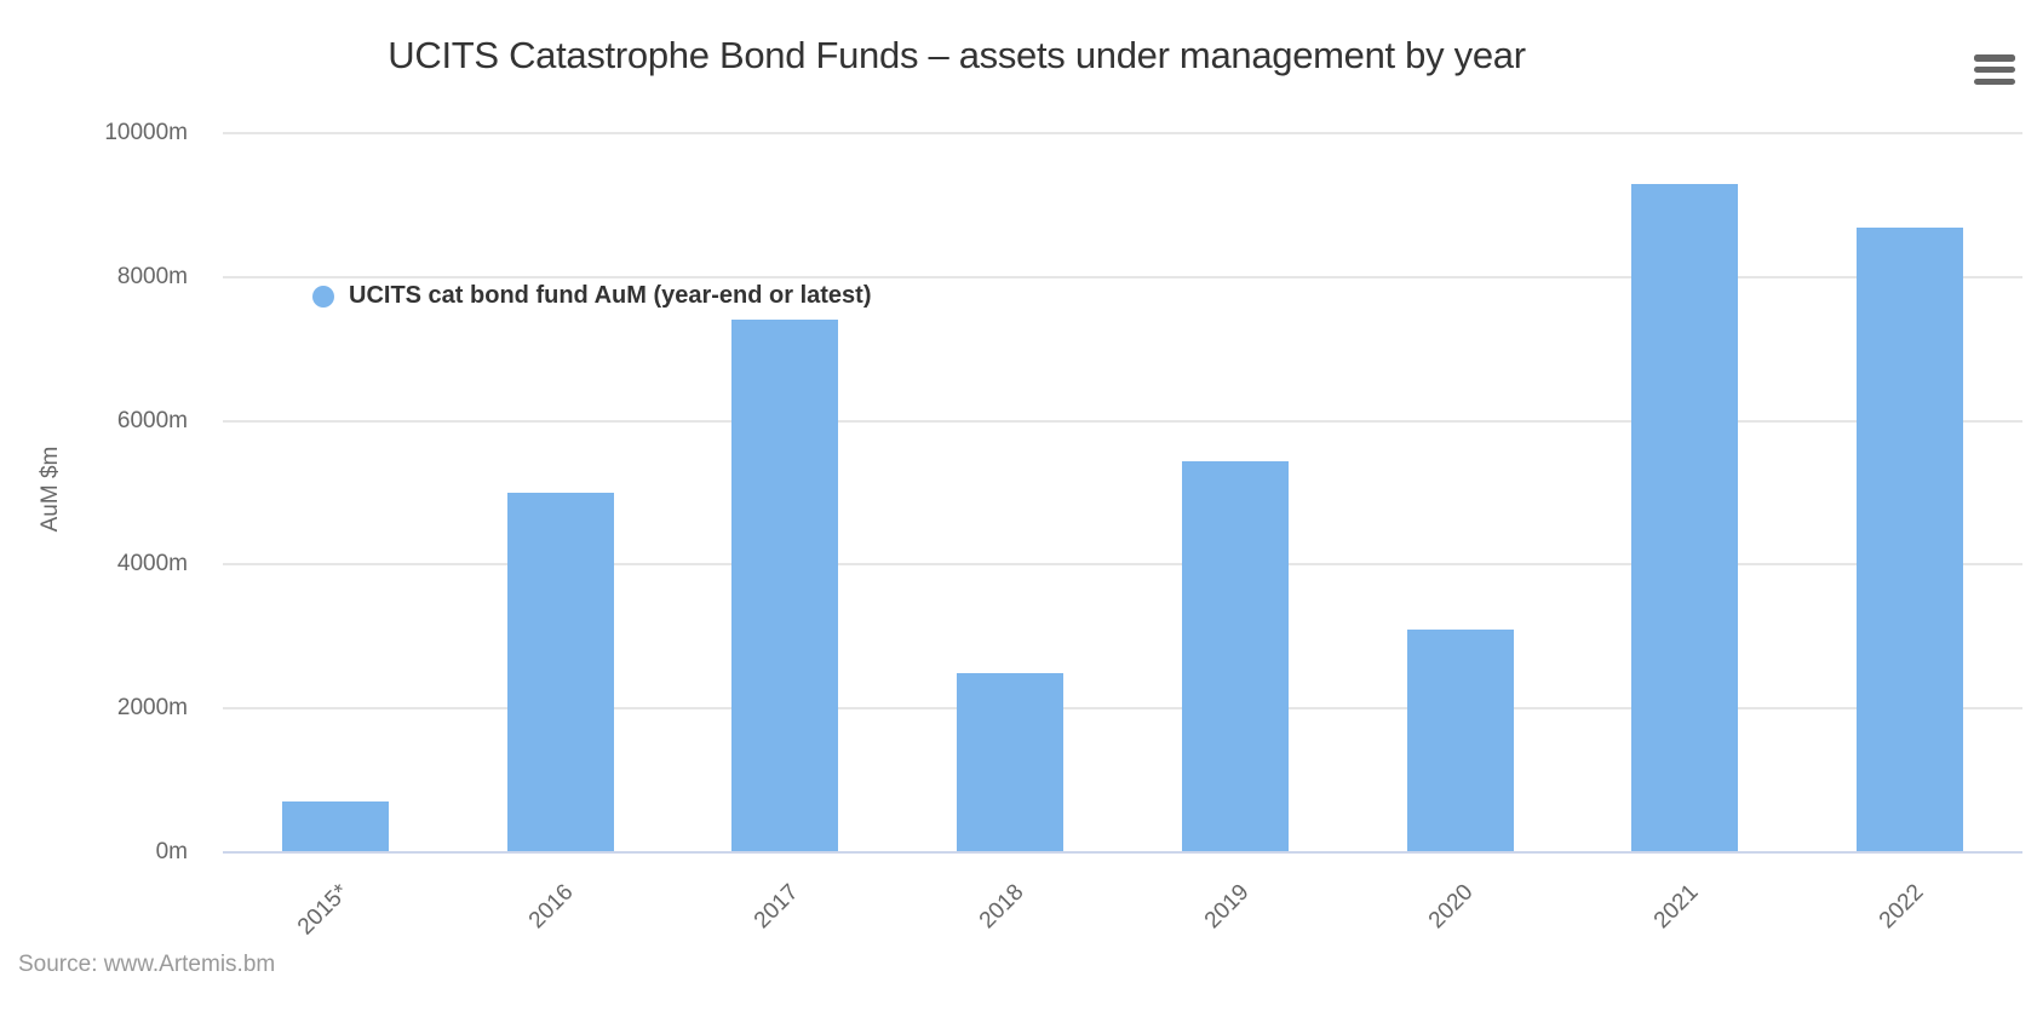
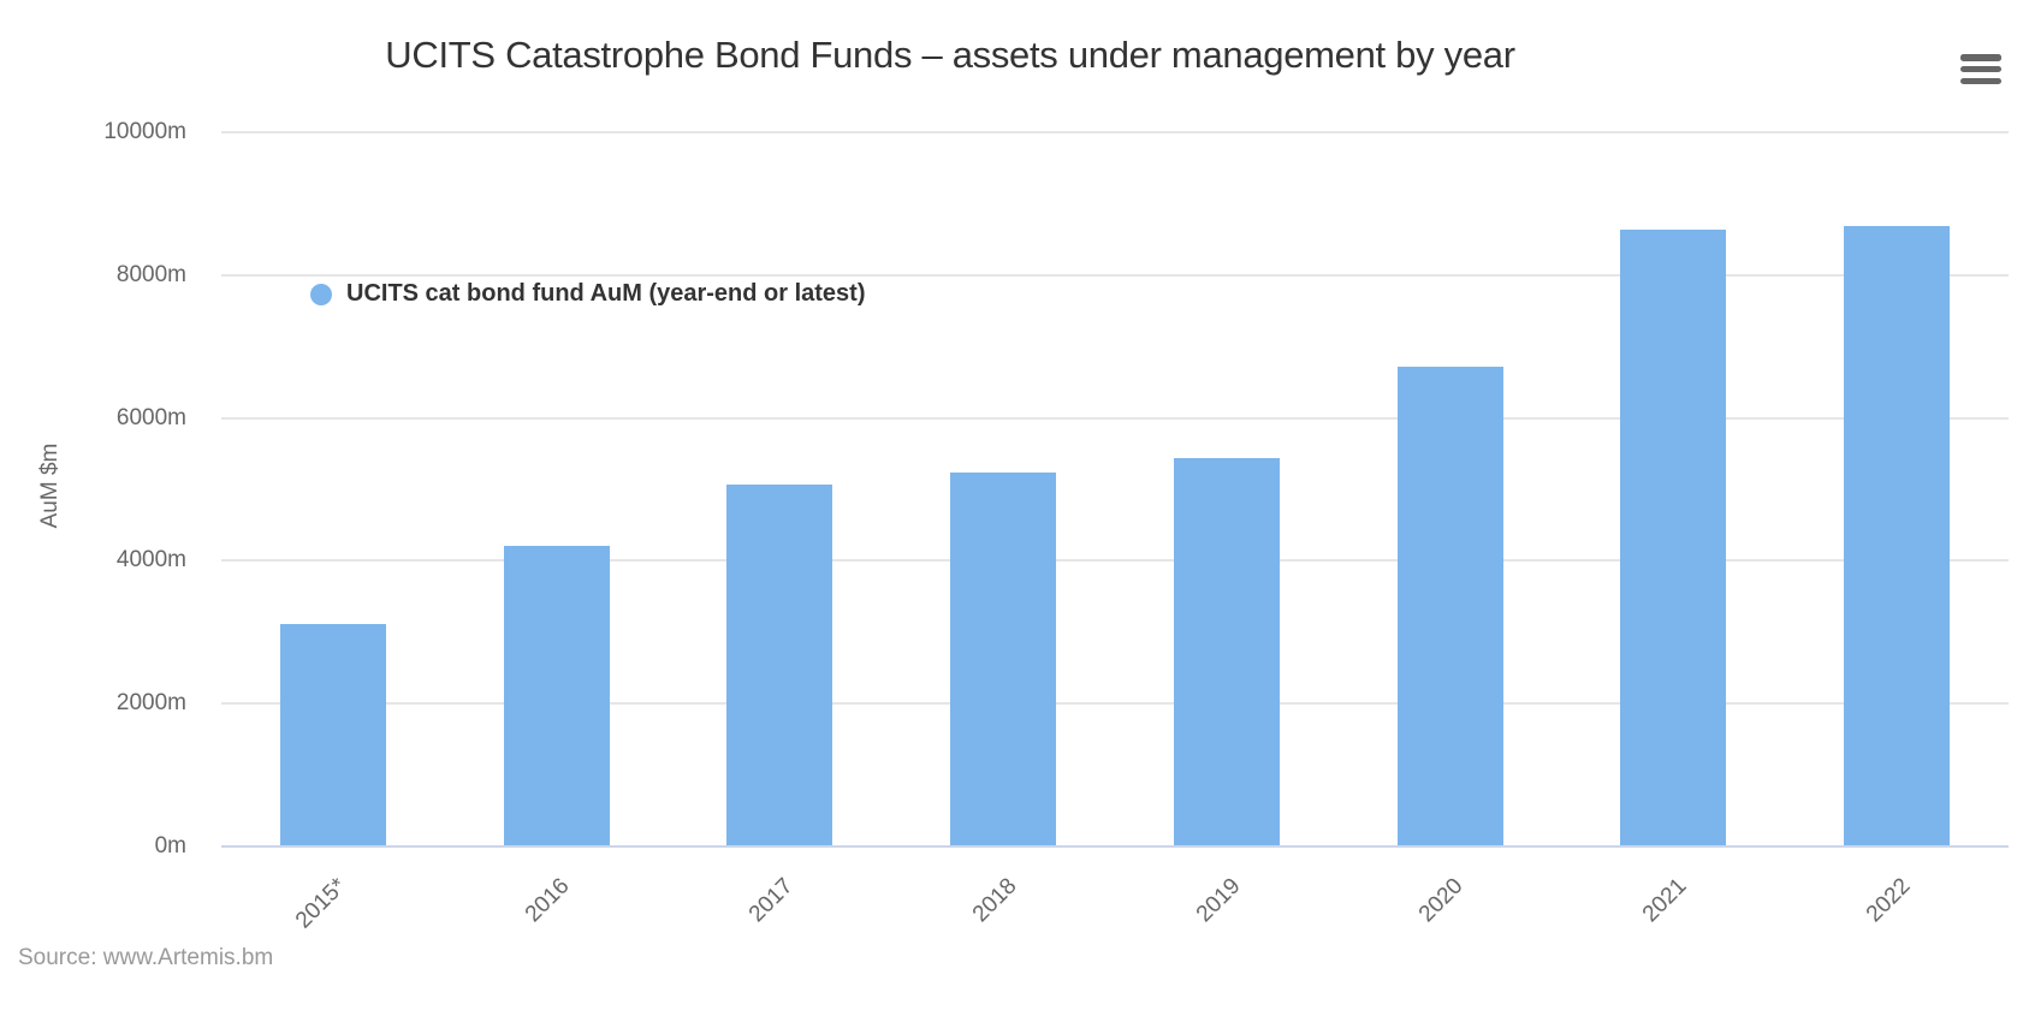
2015*: 700m -> 3100m
2016: 5000m -> 4200m
2017: 7400m -> 5100m
2018: 2500m -> 5200m
2020: 3100m -> 6700m
2021: 9300m -> 8600m
